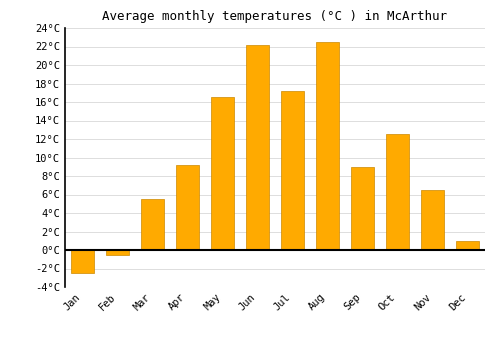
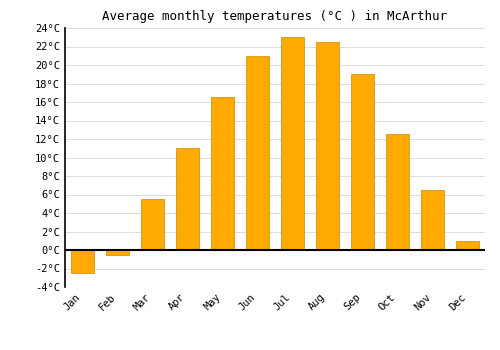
Apr: 9.2°C -> 11.0°C
Jun: 22.2°C -> 21.0°C
Jul: 17.2°C -> 23.0°C
Sep: 9.0°C -> 19.0°C
